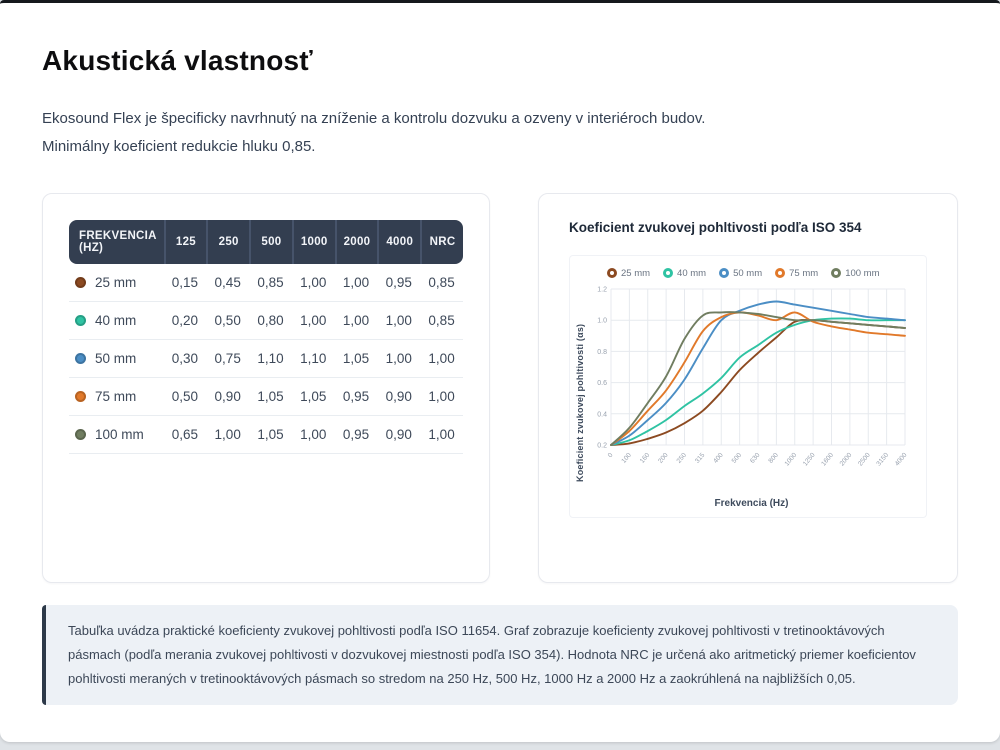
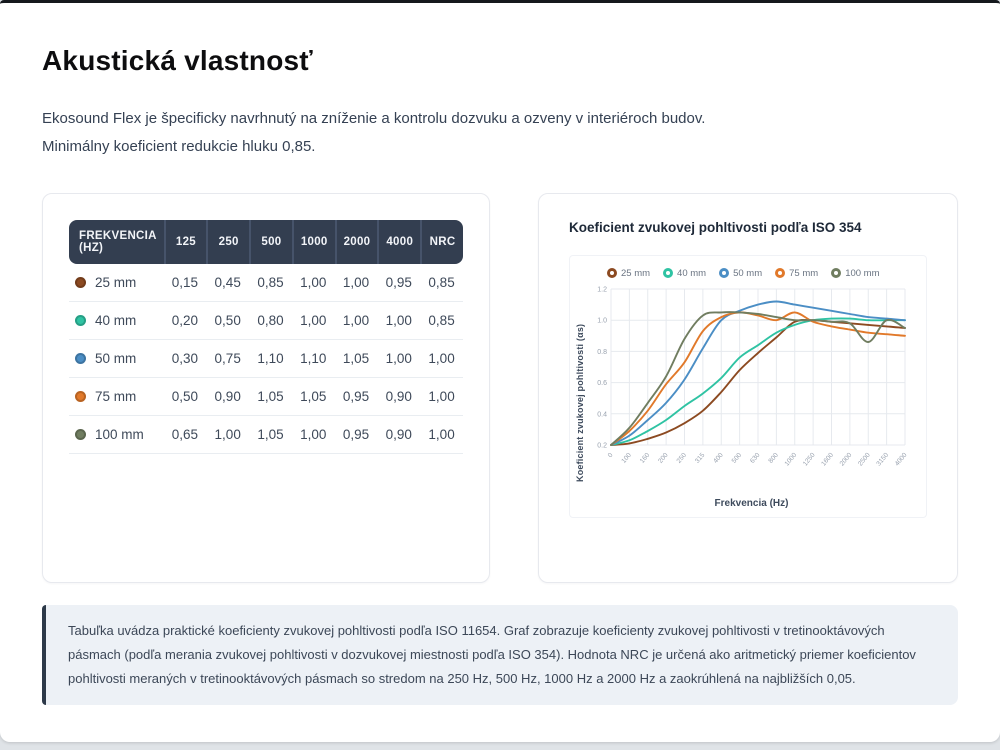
75 mm/200: 0.55 -> 0.59
100 mm/2500: 0.97 -> 0.86
100 mm/3150: 0.96 -> 1.00
